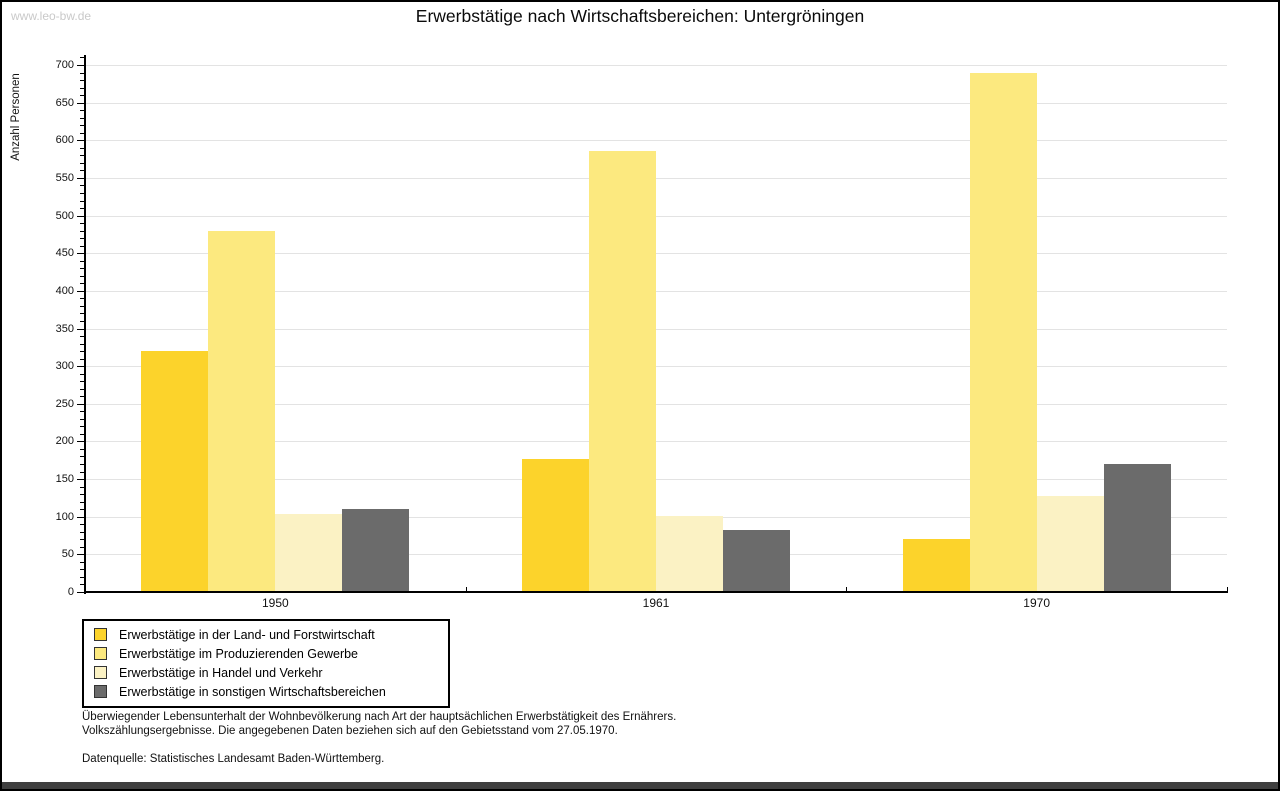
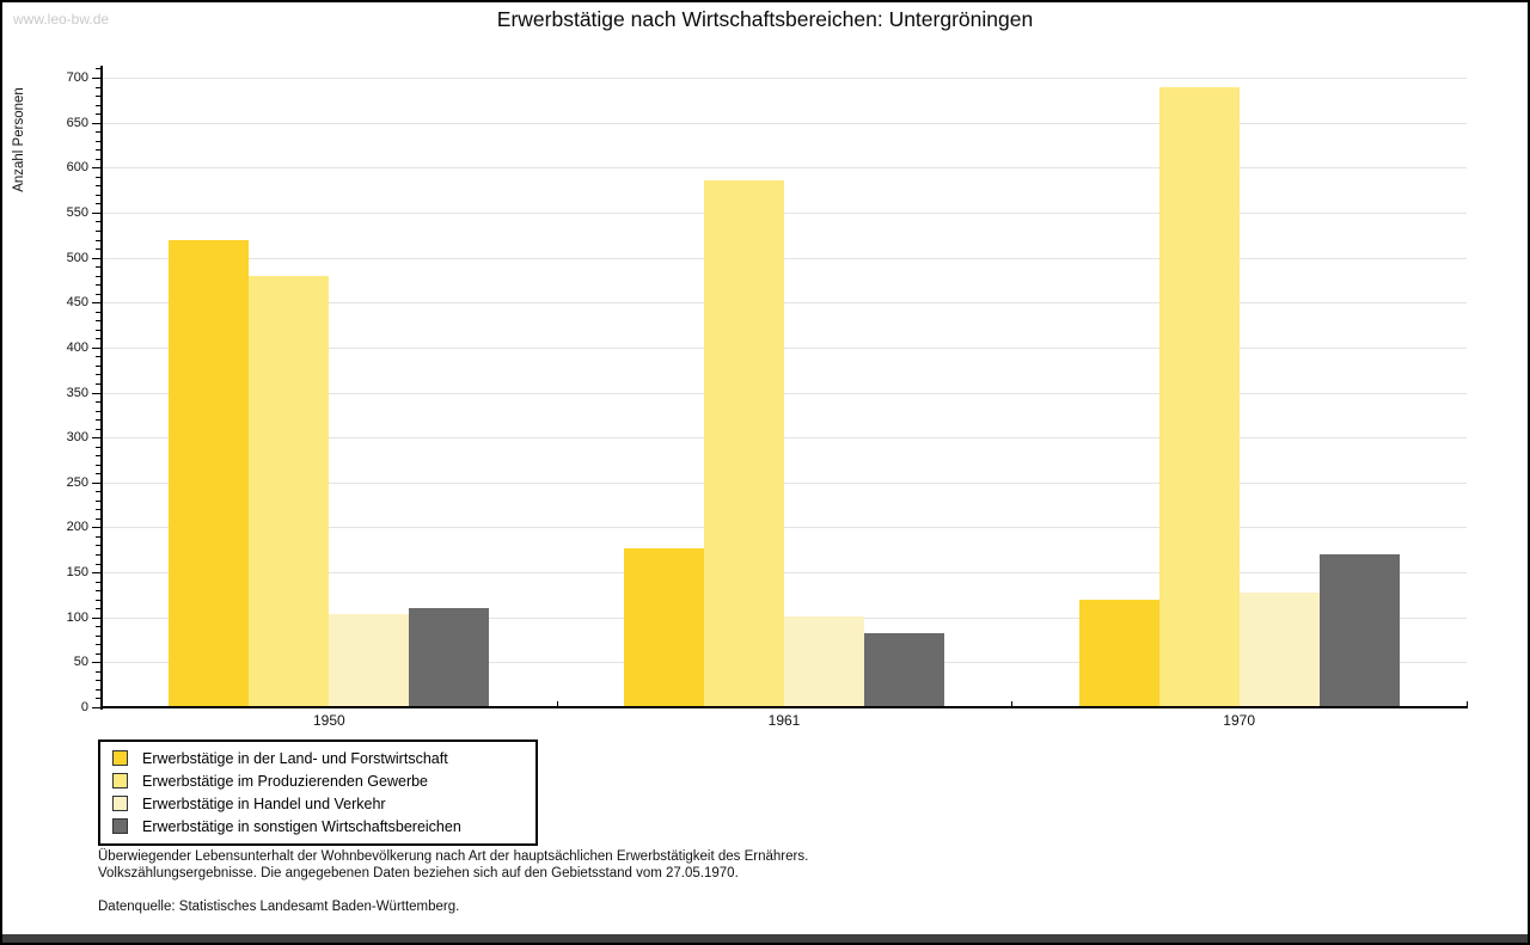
Erwerbstätige in der Land- und Forstwirtschaft/1950: 320 -> 520
Erwerbstätige in der Land- und Forstwirtschaft/1970: 70 -> 120
